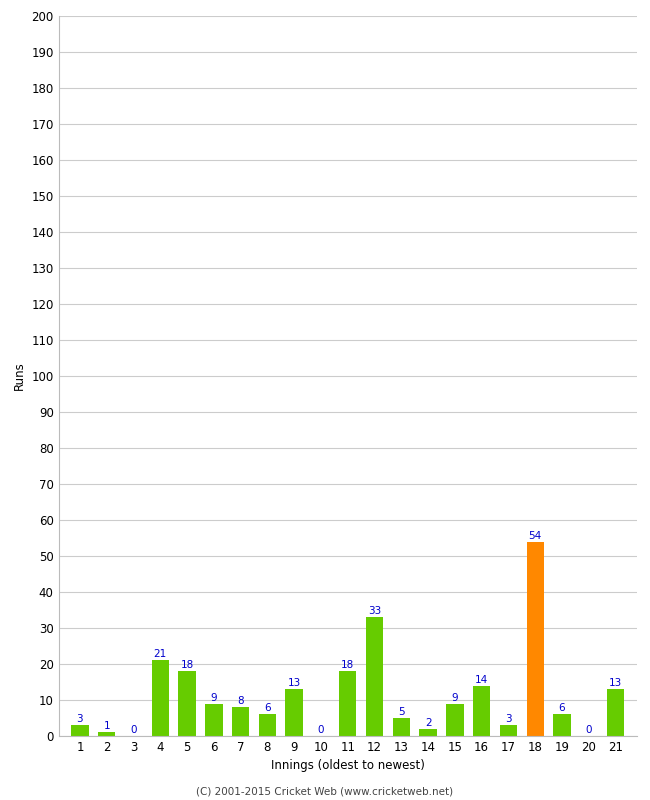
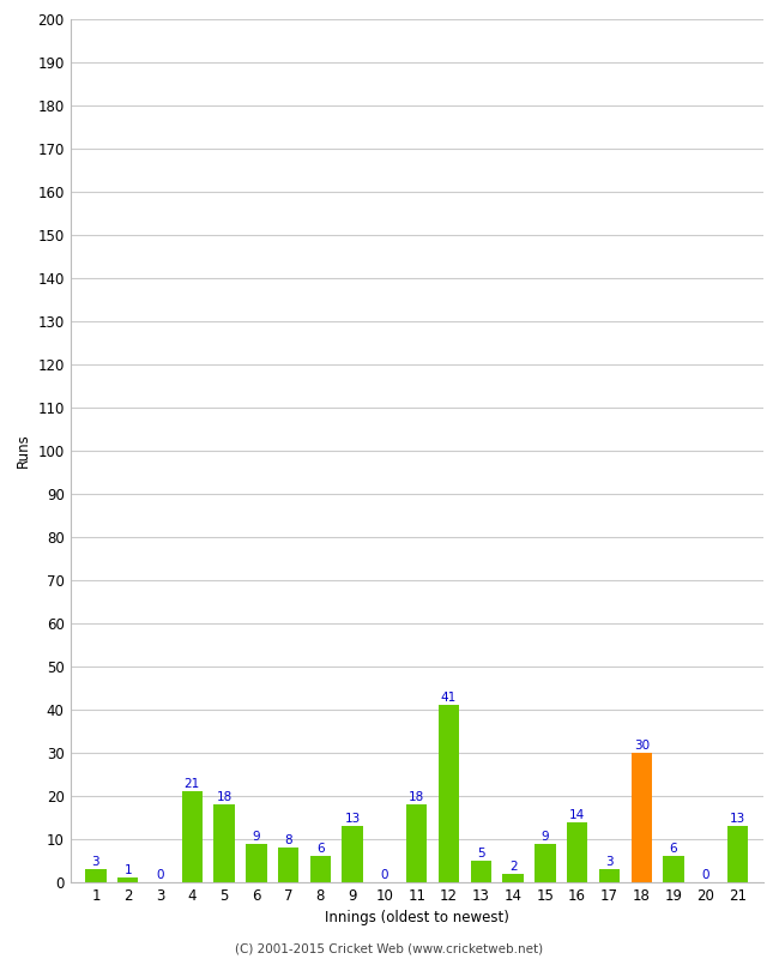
12: 33 -> 41
18: 54 -> 30
